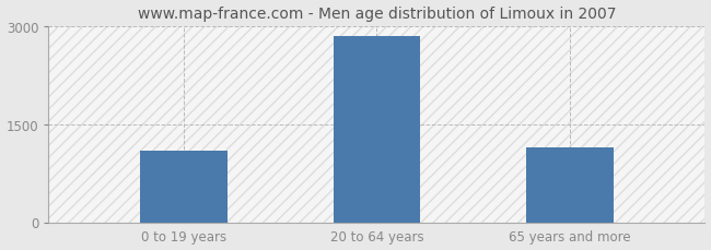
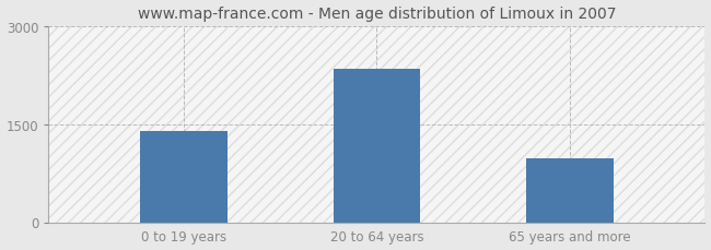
0 to 19 years: 1100 -> 1400
20 to 64 years: 2860 -> 2340
65 years and more: 1150 -> 980
